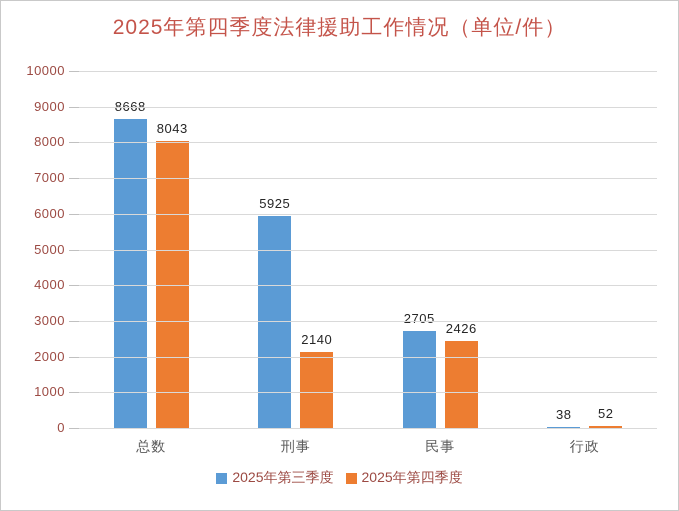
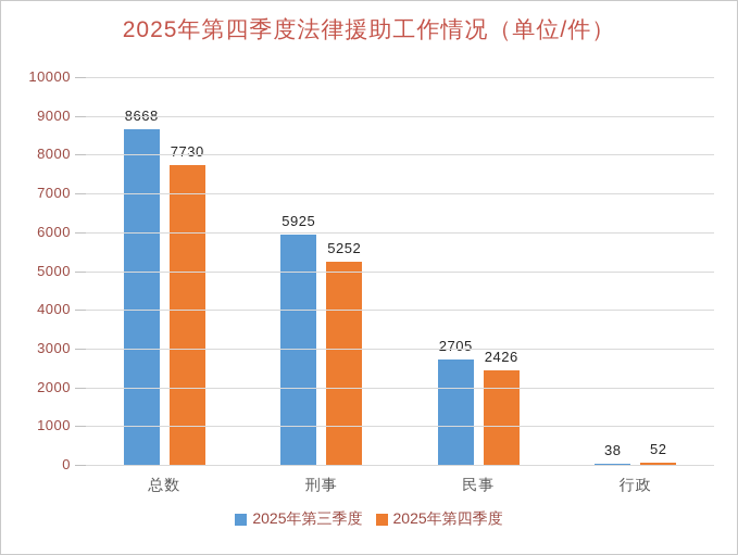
2025年第四季度/总数: 8043 -> 7730
2025年第四季度/刑事: 2140 -> 5252
